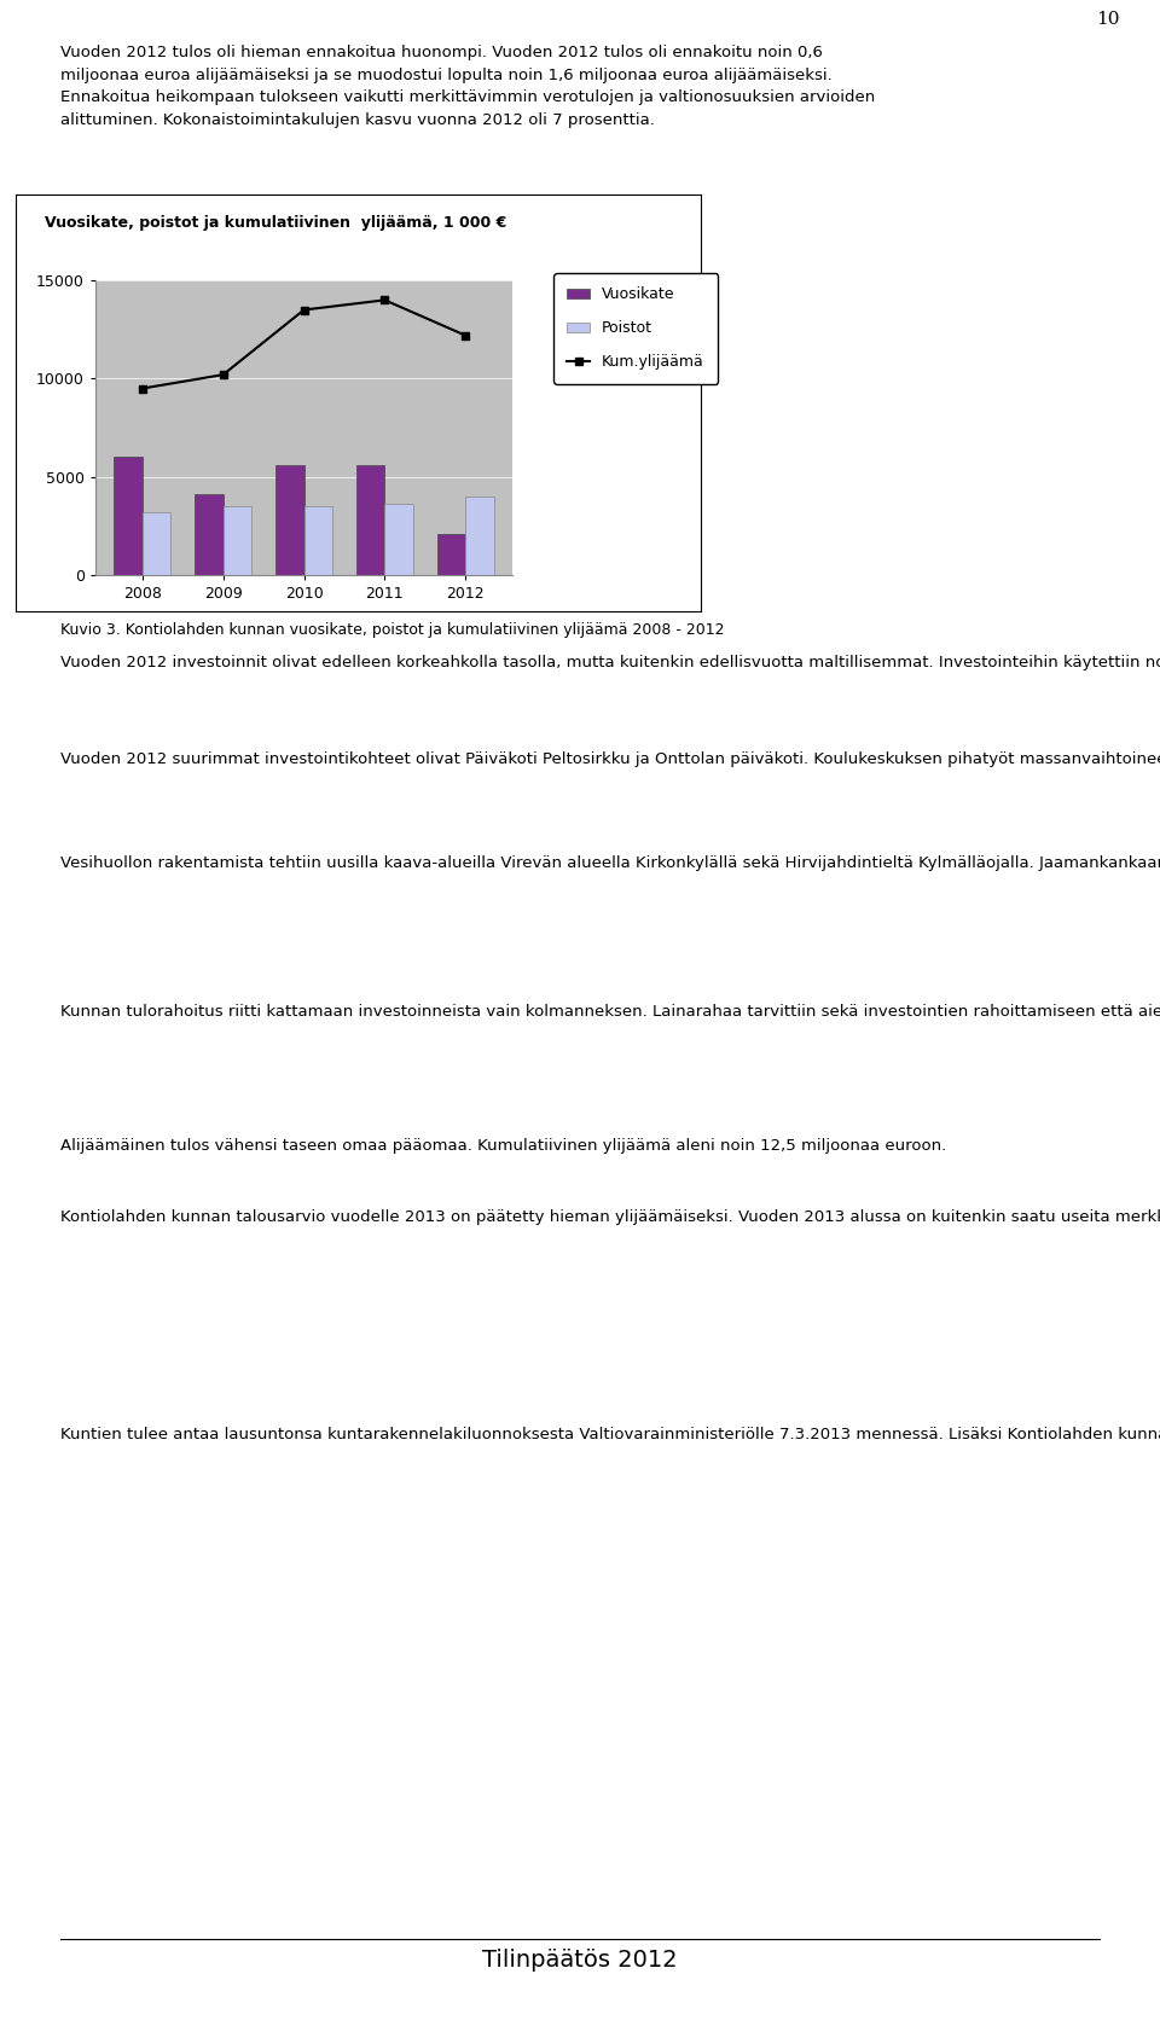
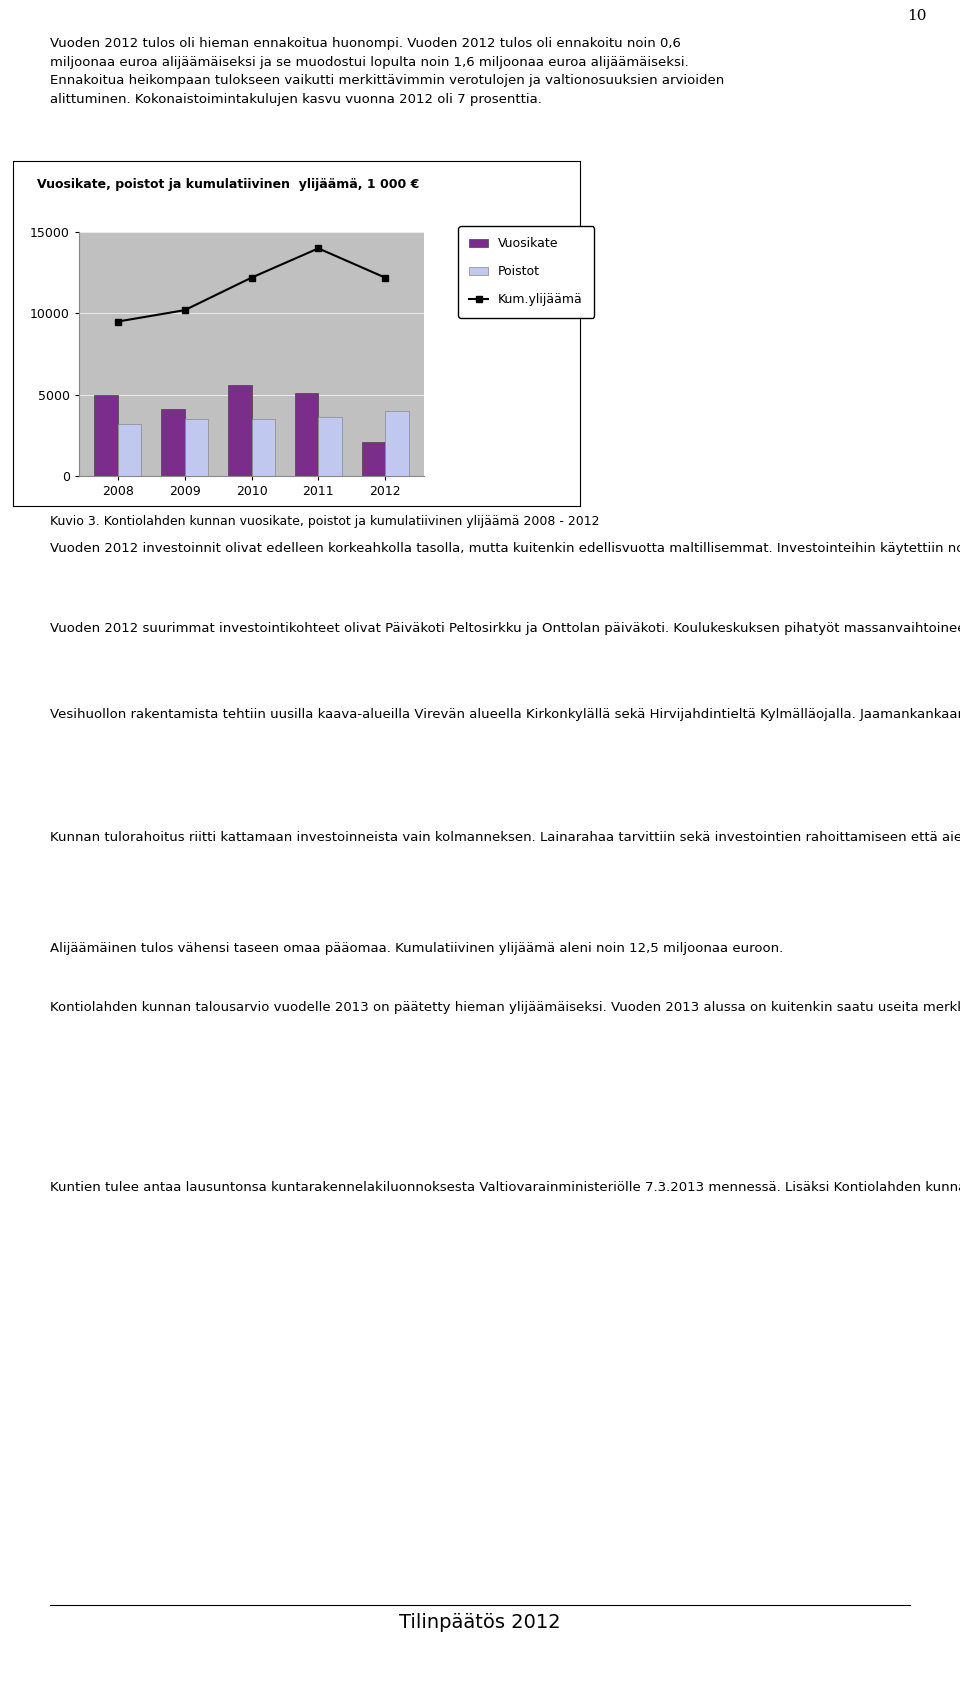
Vuosikate/2008: 6000 -> 5000
Kum.ylijäämä/2010: 13500 -> 12200
Vuosikate/2011: 5600 -> 5100
